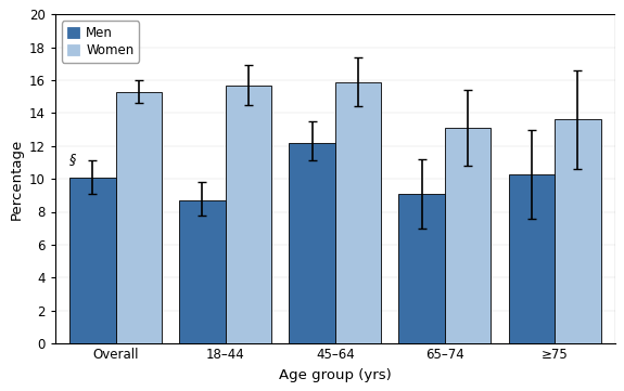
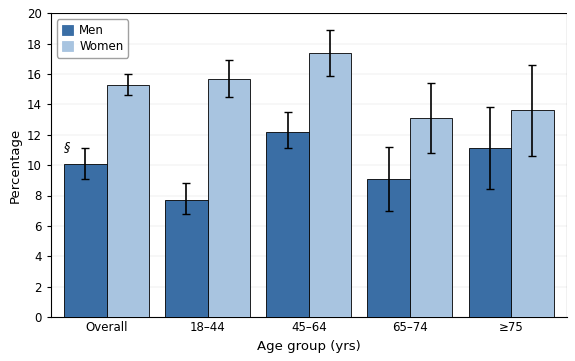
Men/18–44: 8.7 -> 7.7
Women/45–64: 15.9 -> 17.4
Men/≥75: 10.3 -> 11.1
